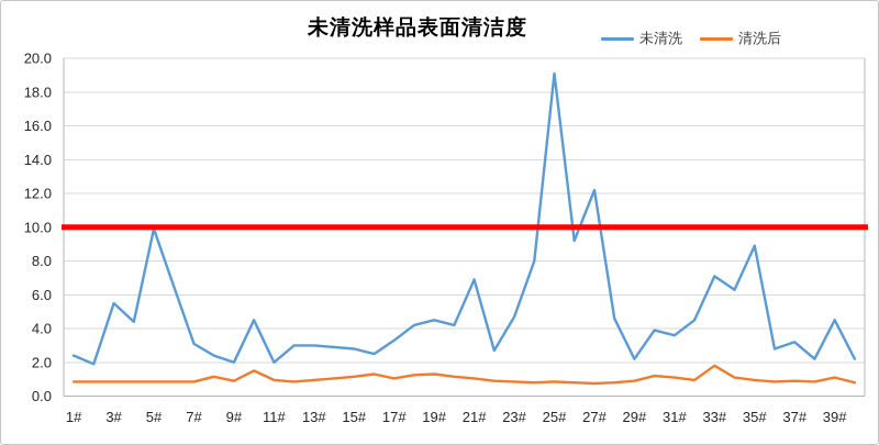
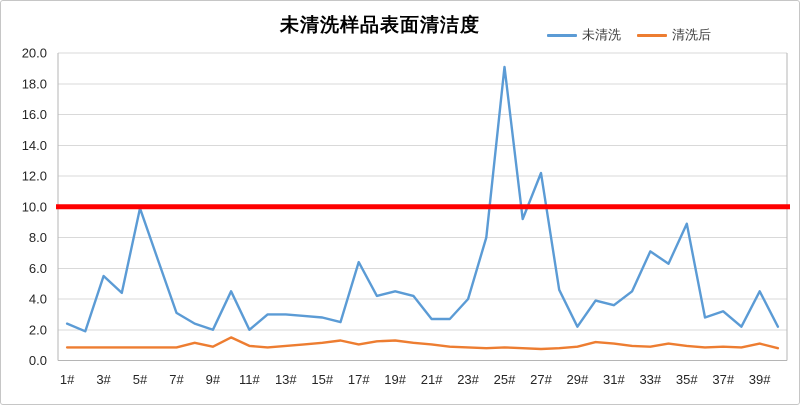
未清洗/17#: 3.3 -> 6.4
未清洗/21#: 6.9 -> 2.7
未清洗/23#: 4.7 -> 4.0
清洗后/33#: 1.8 -> 0.9
